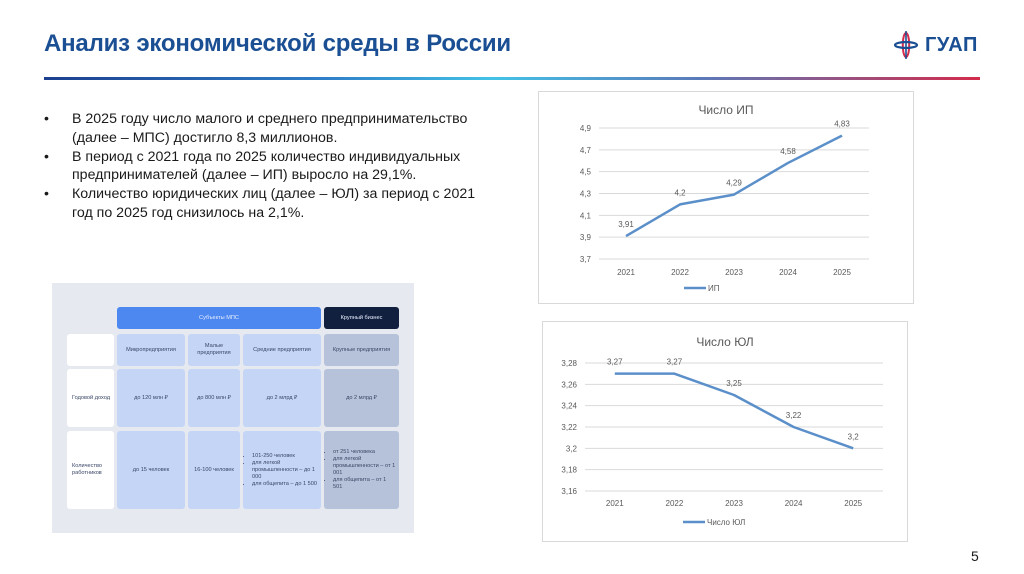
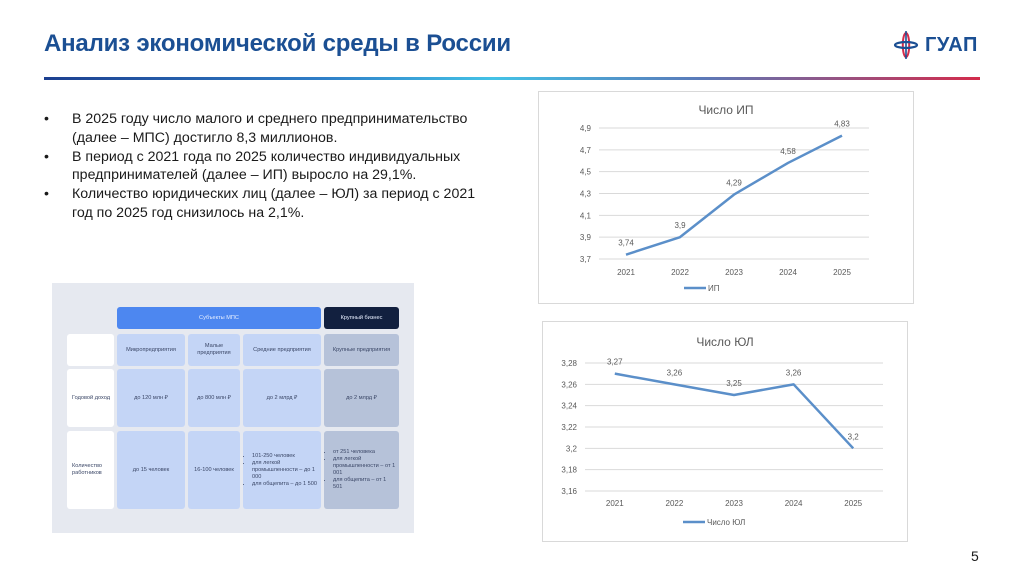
Число ИП/2021: 3,91 -> 3,74
Число ИП/2022: 4,2 -> 3,9
Число ЮЛ/2022: 3,27 -> 3,26
Число ЮЛ/2024: 3,22 -> 3,26
